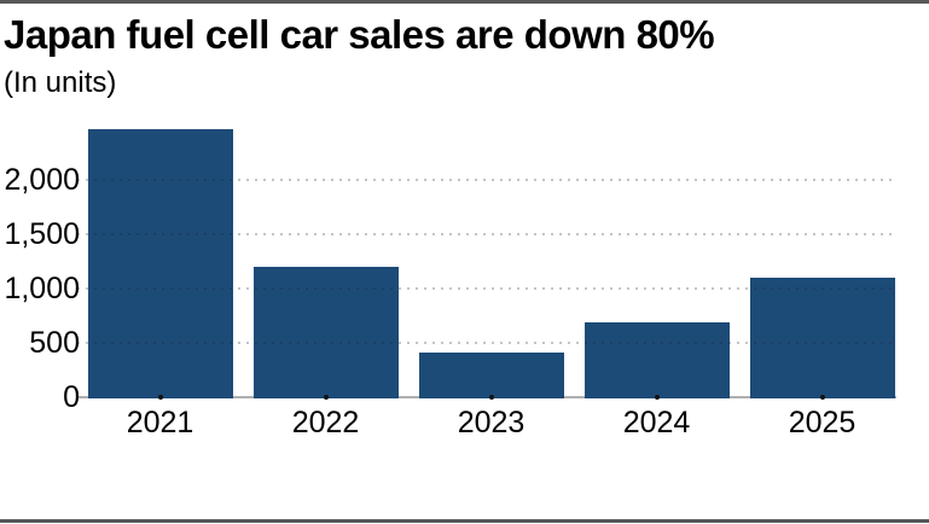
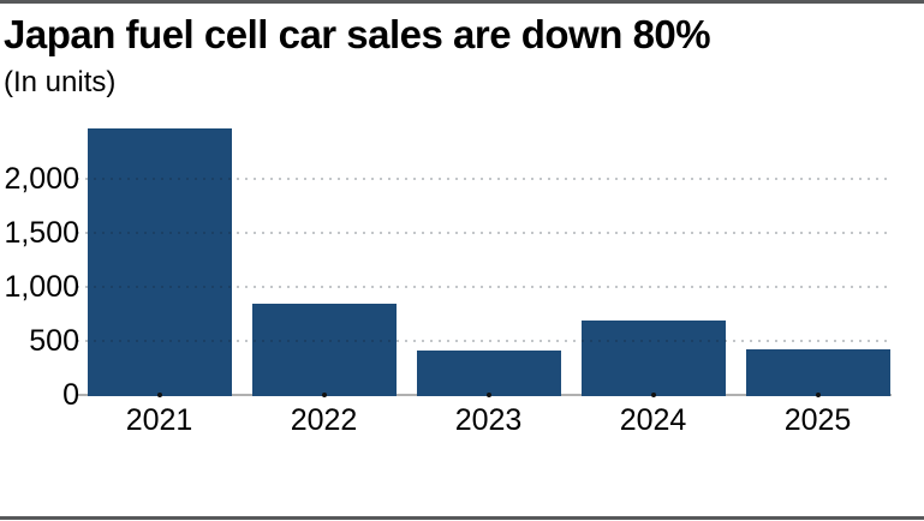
2022: 1200 -> 800
2025: 1100 -> 400
